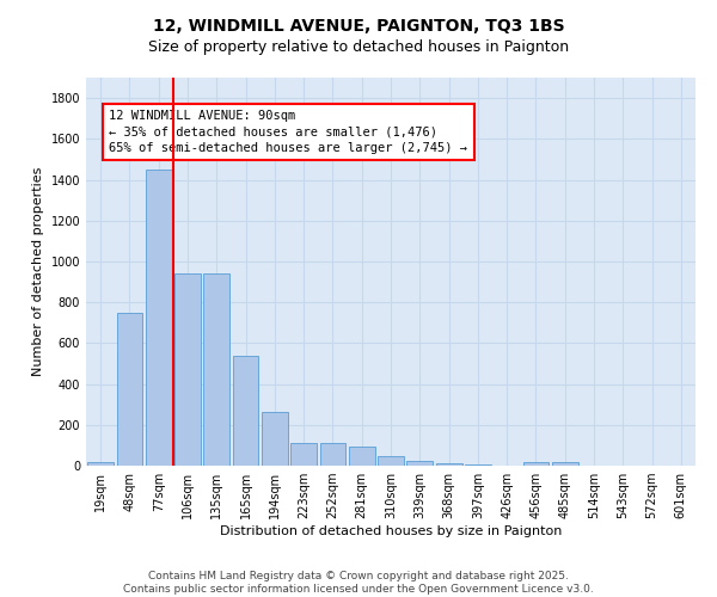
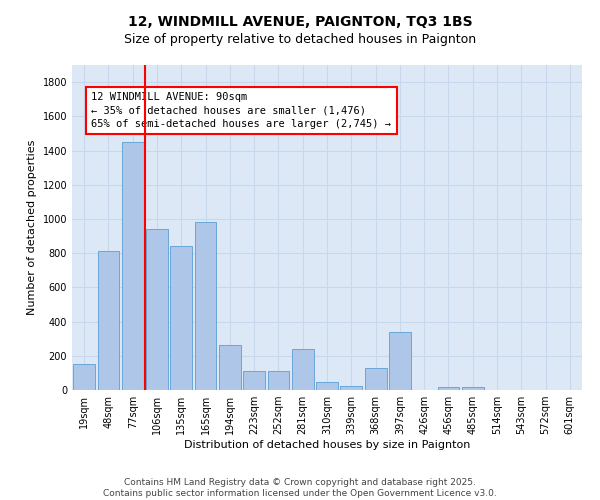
19sqm: 20 -> 150
48sqm: 750 -> 810
135sqm: 940 -> 840
165sqm: 540 -> 980
281sqm: 100 -> 240
368sqm: 10 -> 130
397sqm: 0 -> 340
